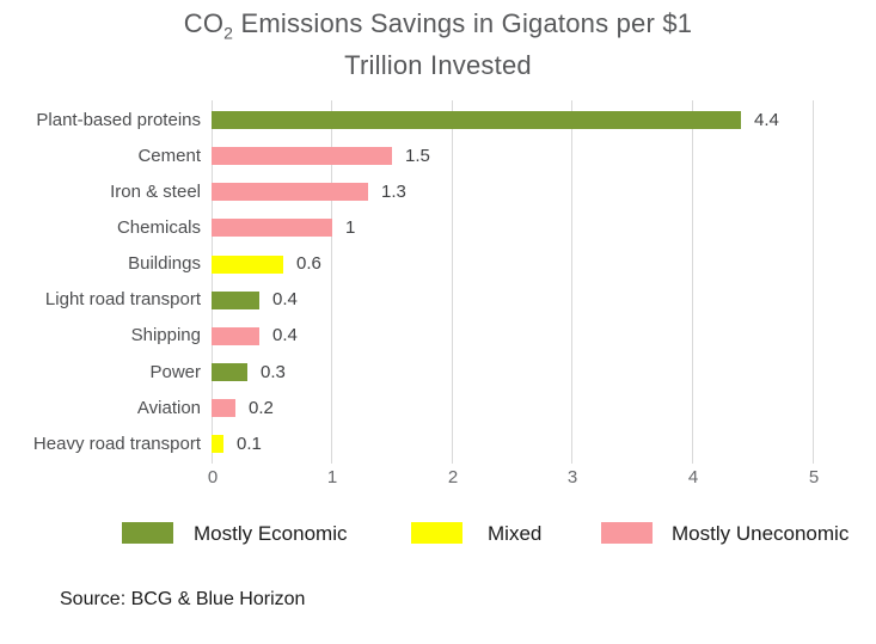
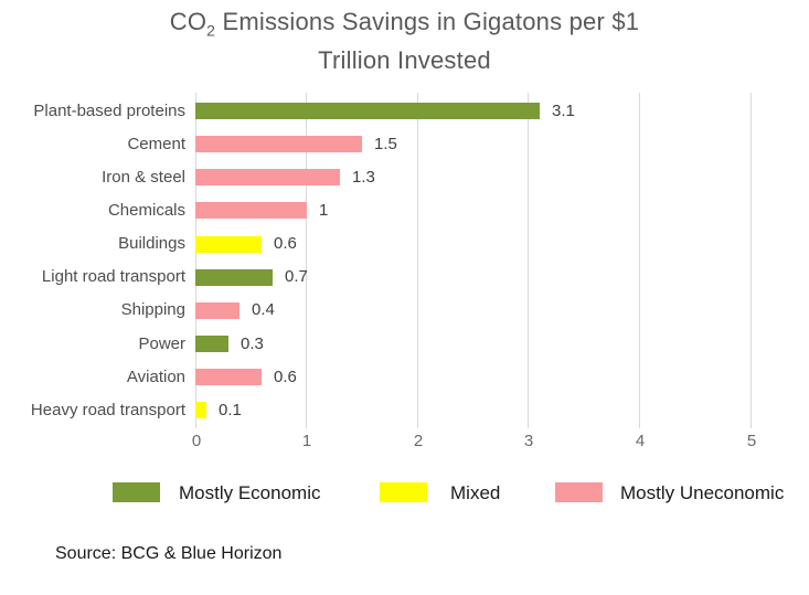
Plant-based proteins: 4.4 -> 3.1
Light road transport: 0.4 -> 0.7
Aviation: 0.2 -> 0.6
